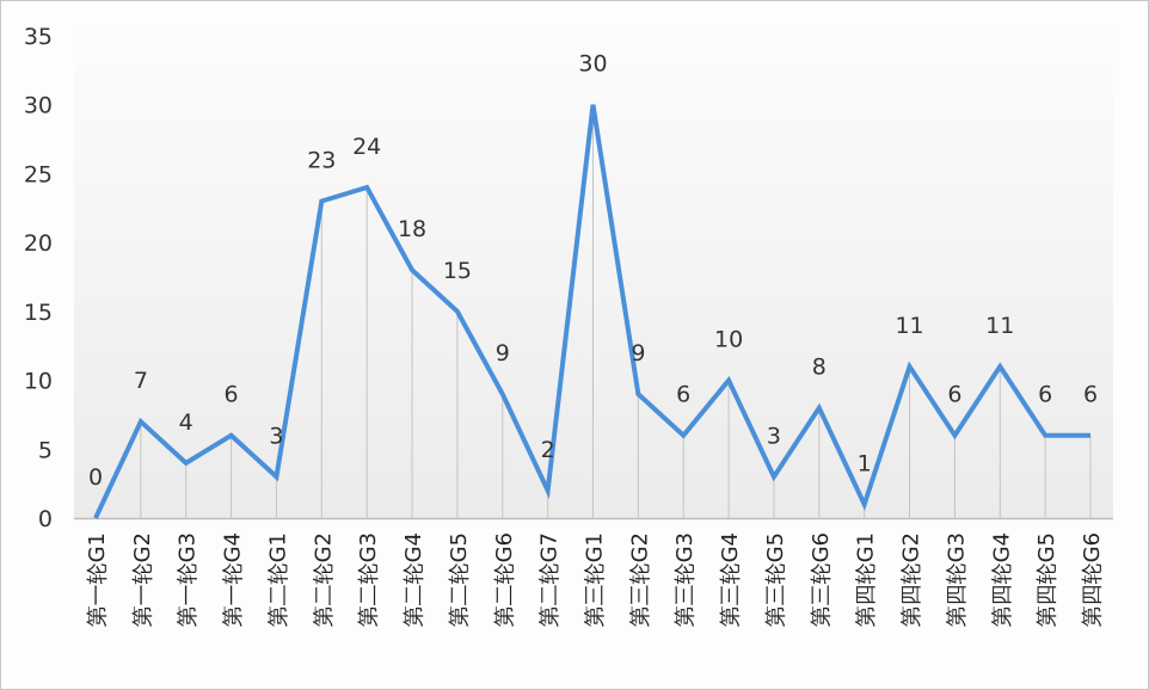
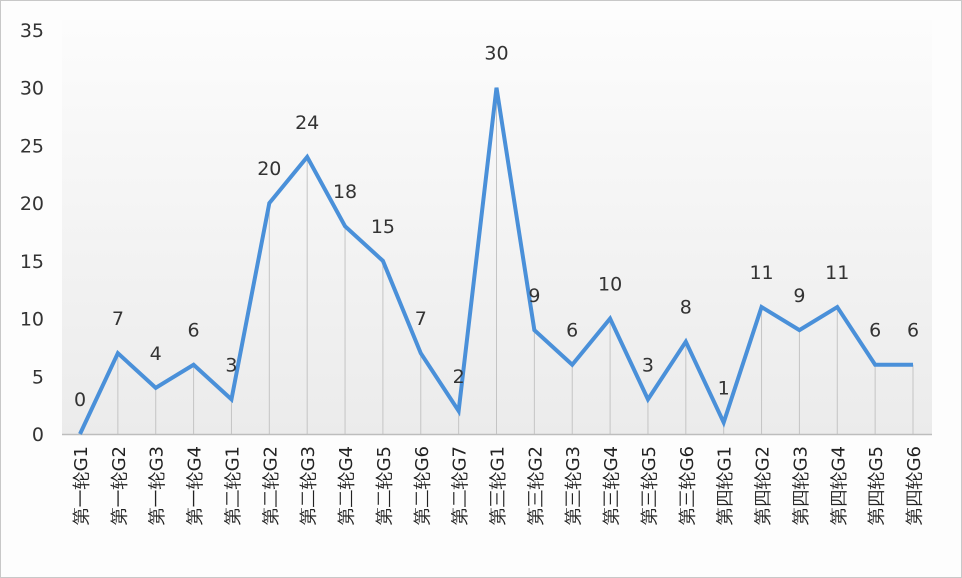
第二轮G2: 23 -> 20
第二轮G6: 9 -> 7
第四轮G3: 6 -> 9
